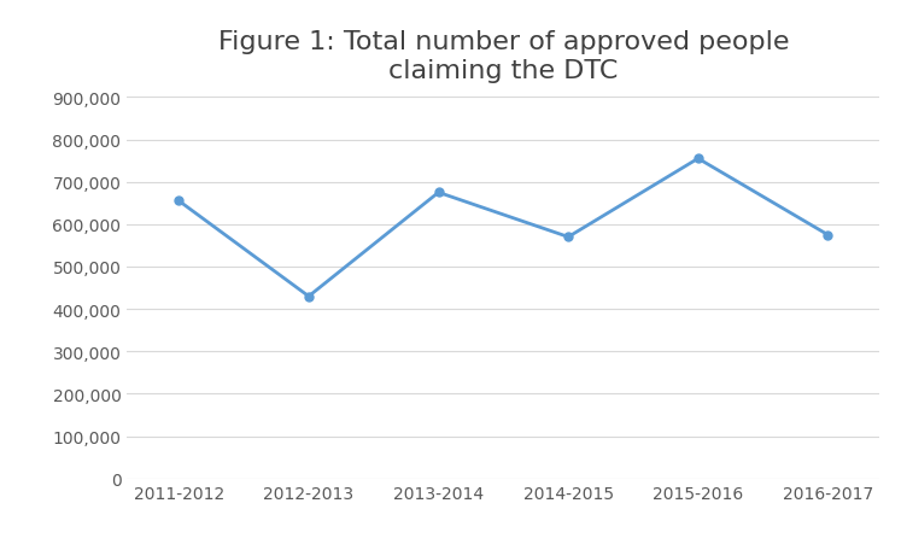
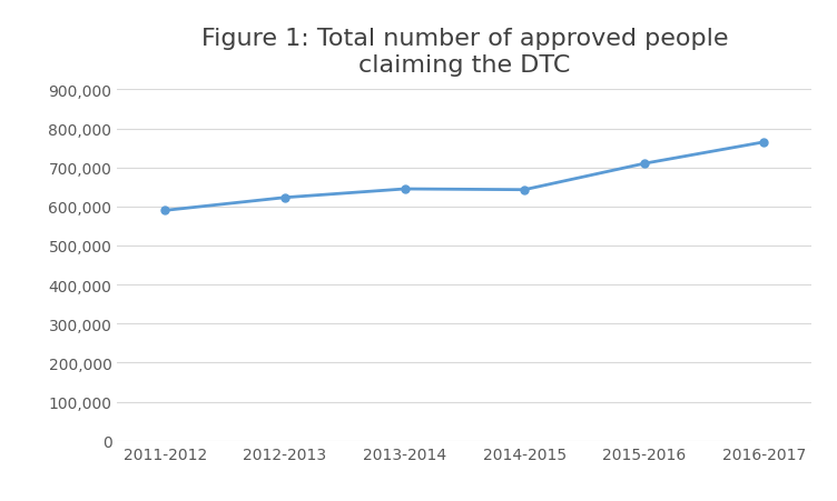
2011-2012: 655,000 -> 590,000
2012-2013: 430,000 -> 623,000
2013-2014: 675,000 -> 645,000
2014-2015: 570,000 -> 643,000
2015-2016: 755,000 -> 710,000
2016-2017: 575,000 -> 765,000
